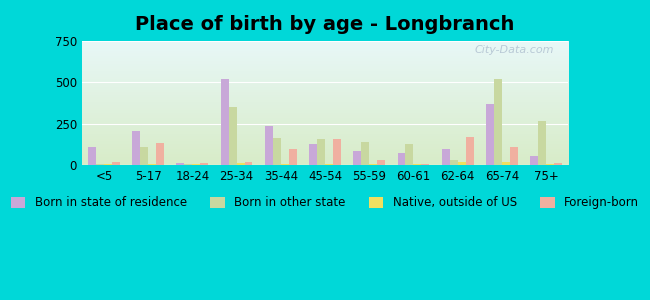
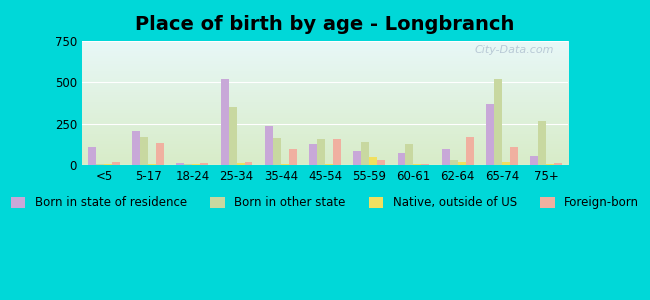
Born in other state/5-17: 110 -> 170
Native, outside of US/55-59: 0 -> 50
